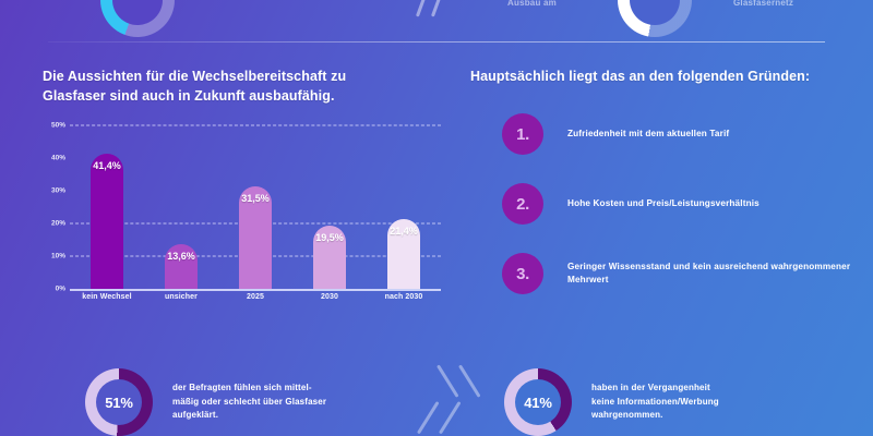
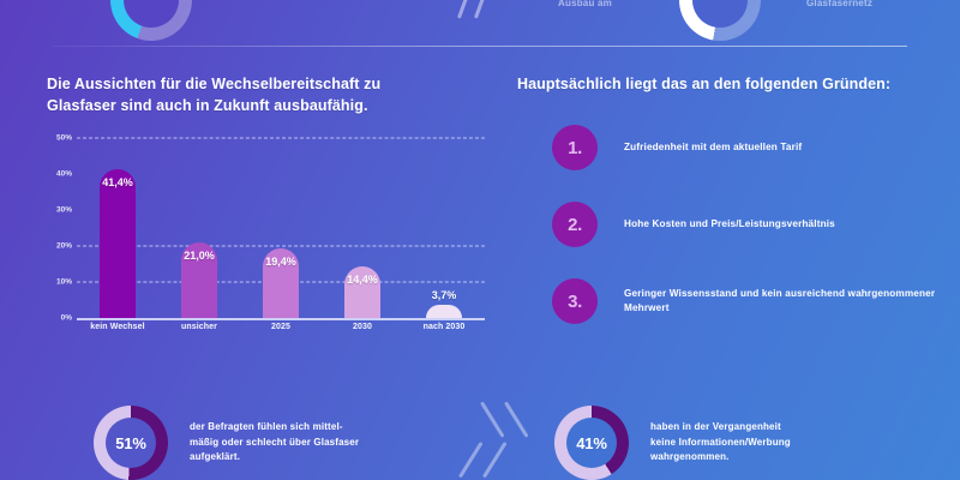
unsicher: 13,6% -> 21,0%
2025: 31,5% -> 19,4%
2030: 19,5% -> 14,4%
nach 2030: 21,4% -> 3,7%
